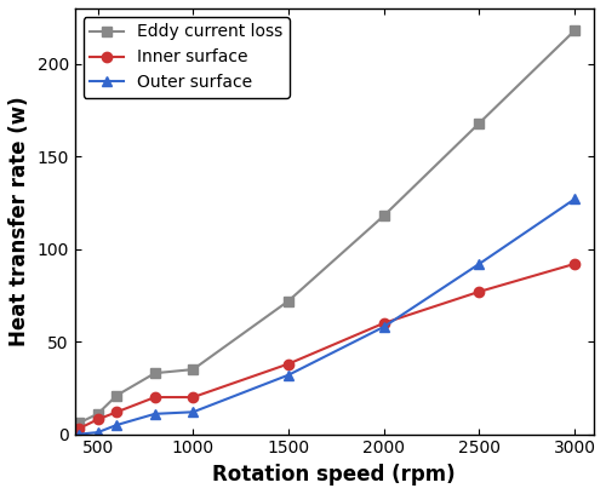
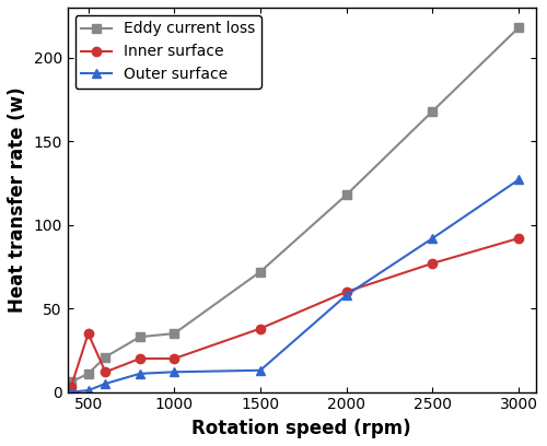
Inner surface/500: 8 -> 35
Outer surface/1500: 32 -> 13
